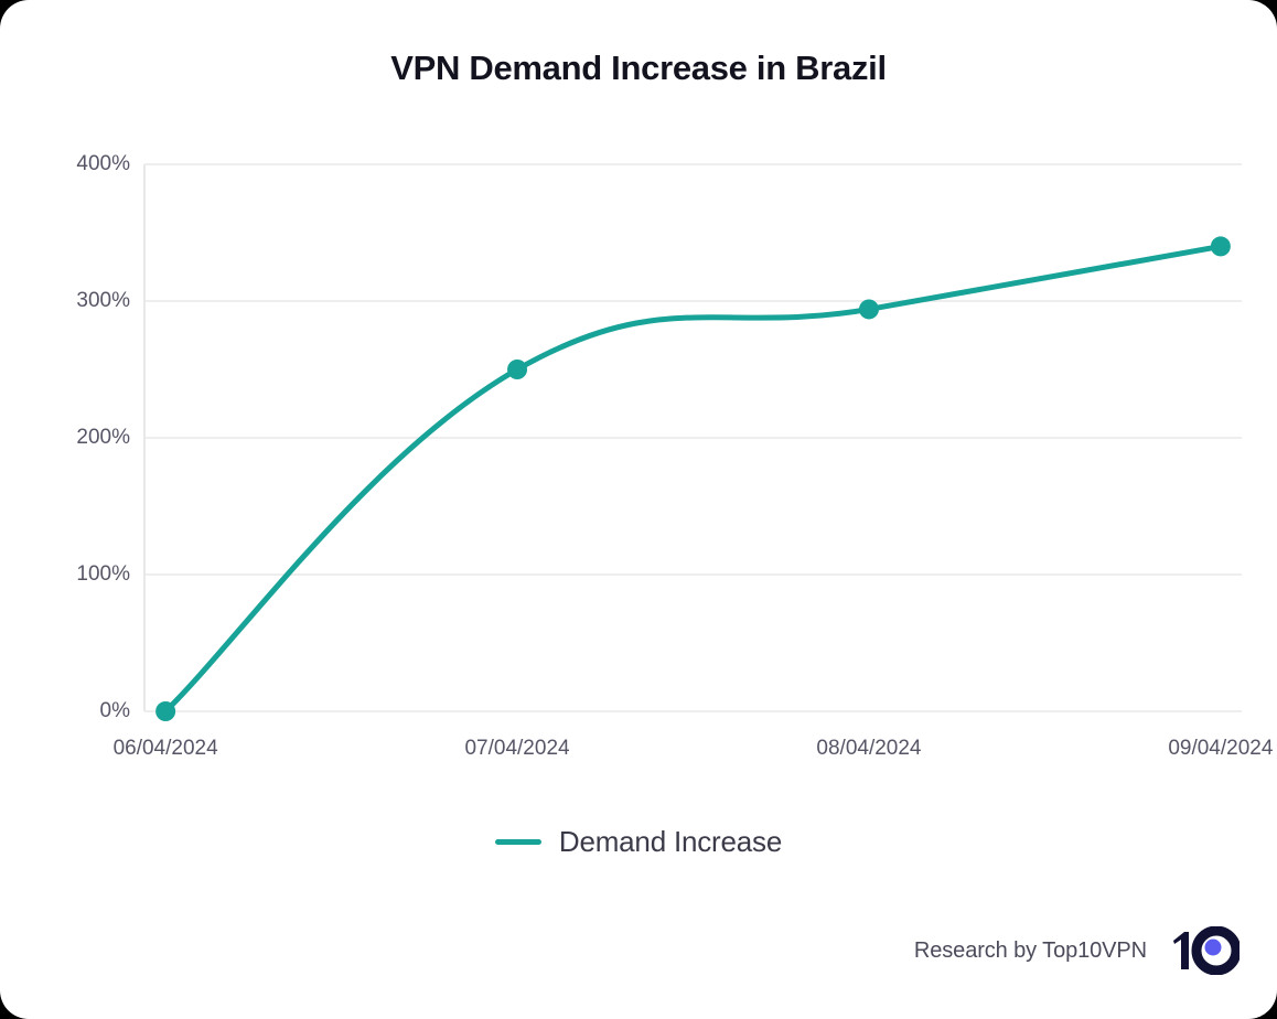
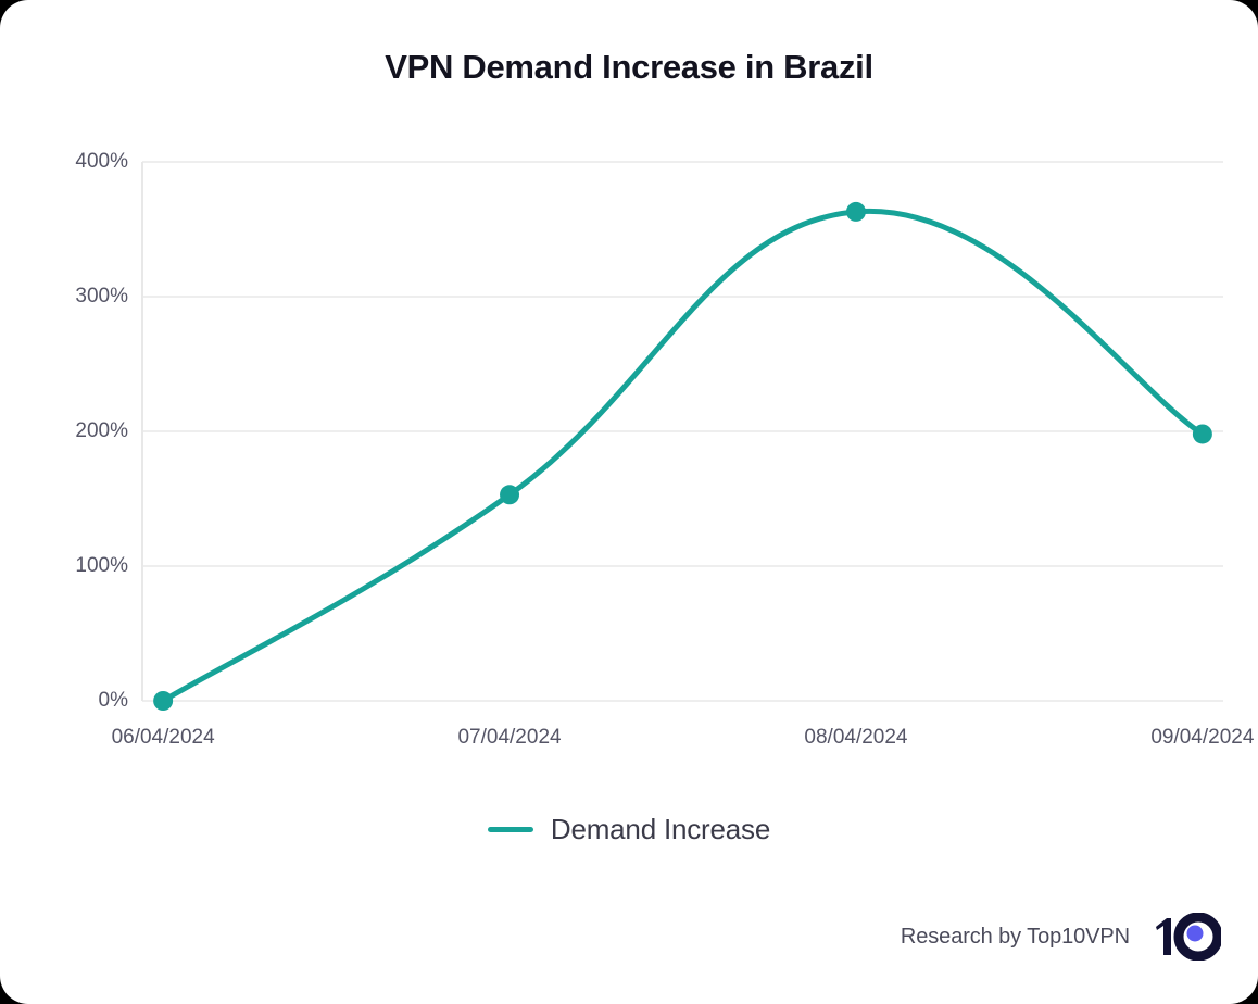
07/04/2024: 250% -> 153%
08/04/2024: 294% -> 363%
09/04/2024: 340% -> 198%
